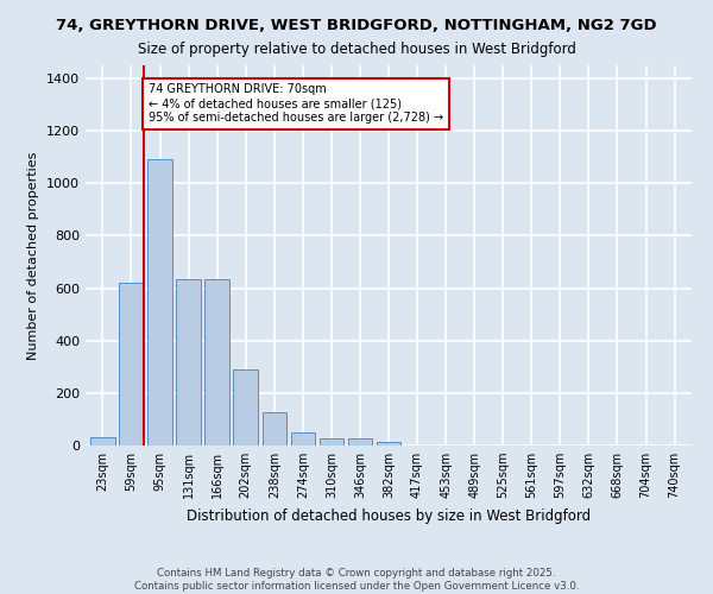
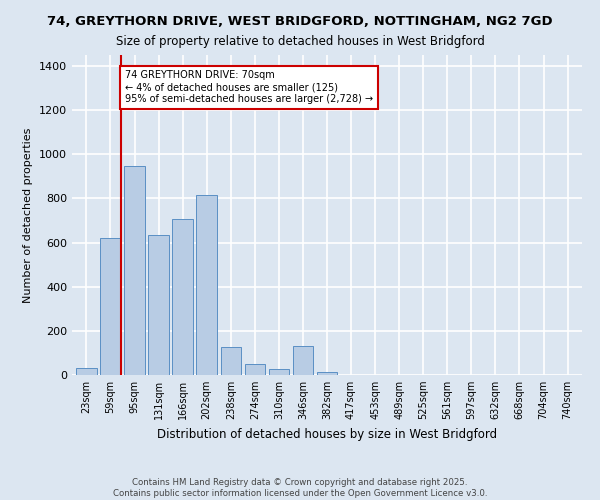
95sqm: 1090 -> 945
166sqm: 635 -> 705
202sqm: 290 -> 815
346sqm: 25 -> 130
